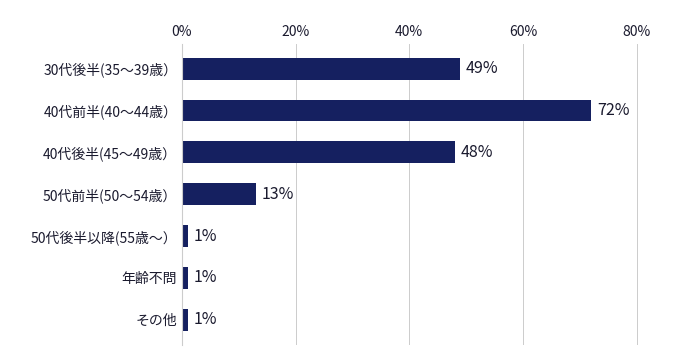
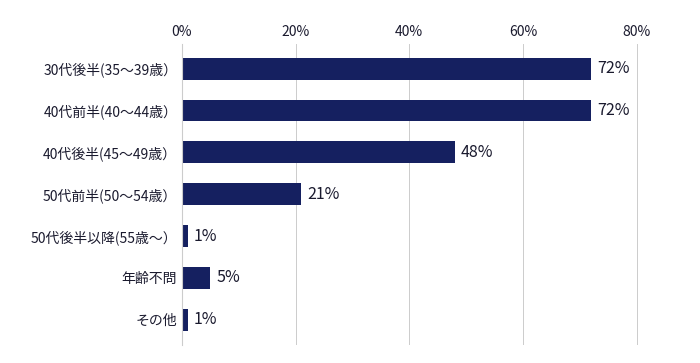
30代後半(35～39歳）: 49% -> 72%
50代前半(50～54歳）: 13% -> 21%
年齢不問: 1% -> 5%
